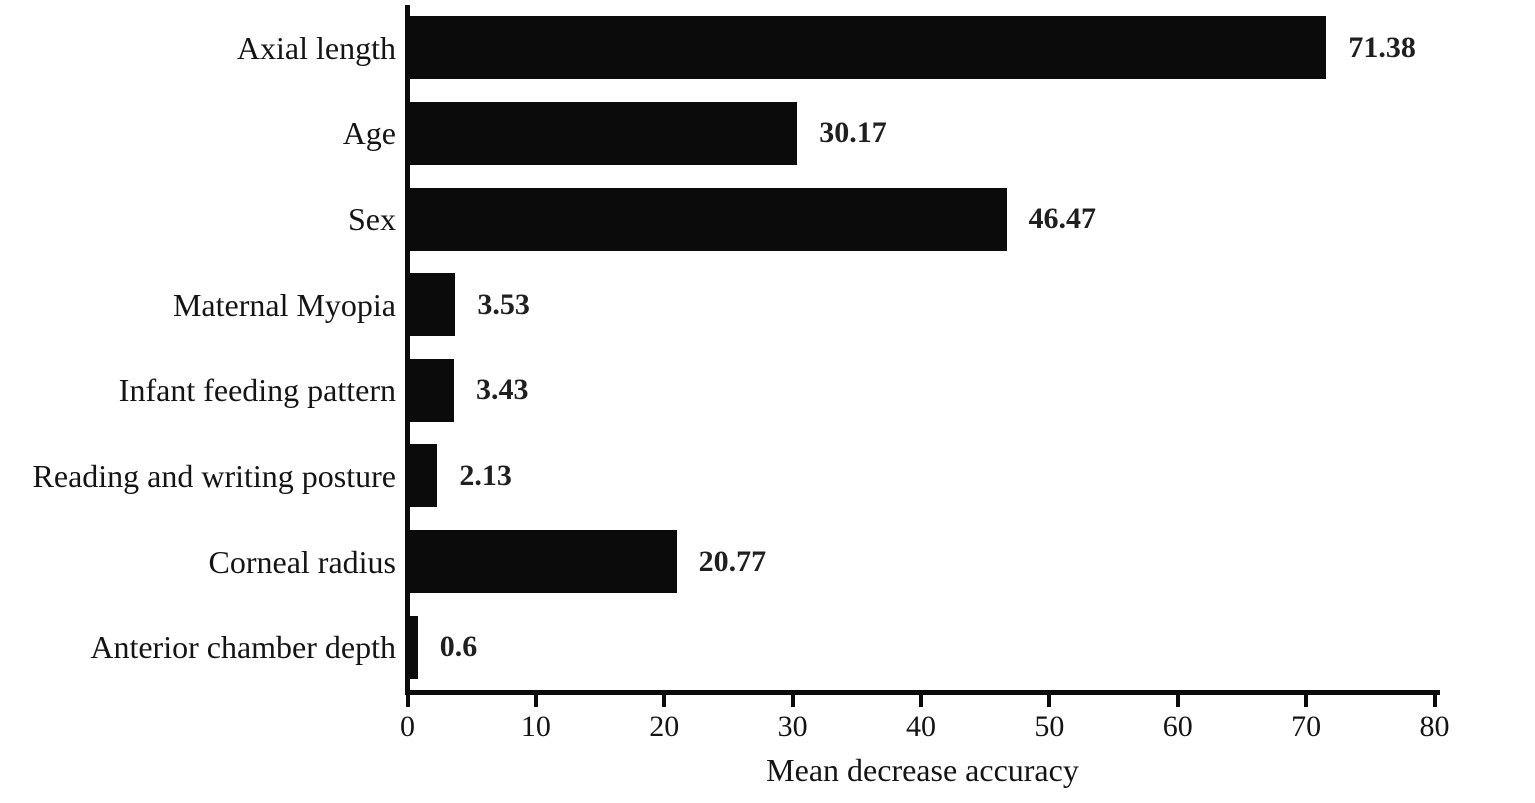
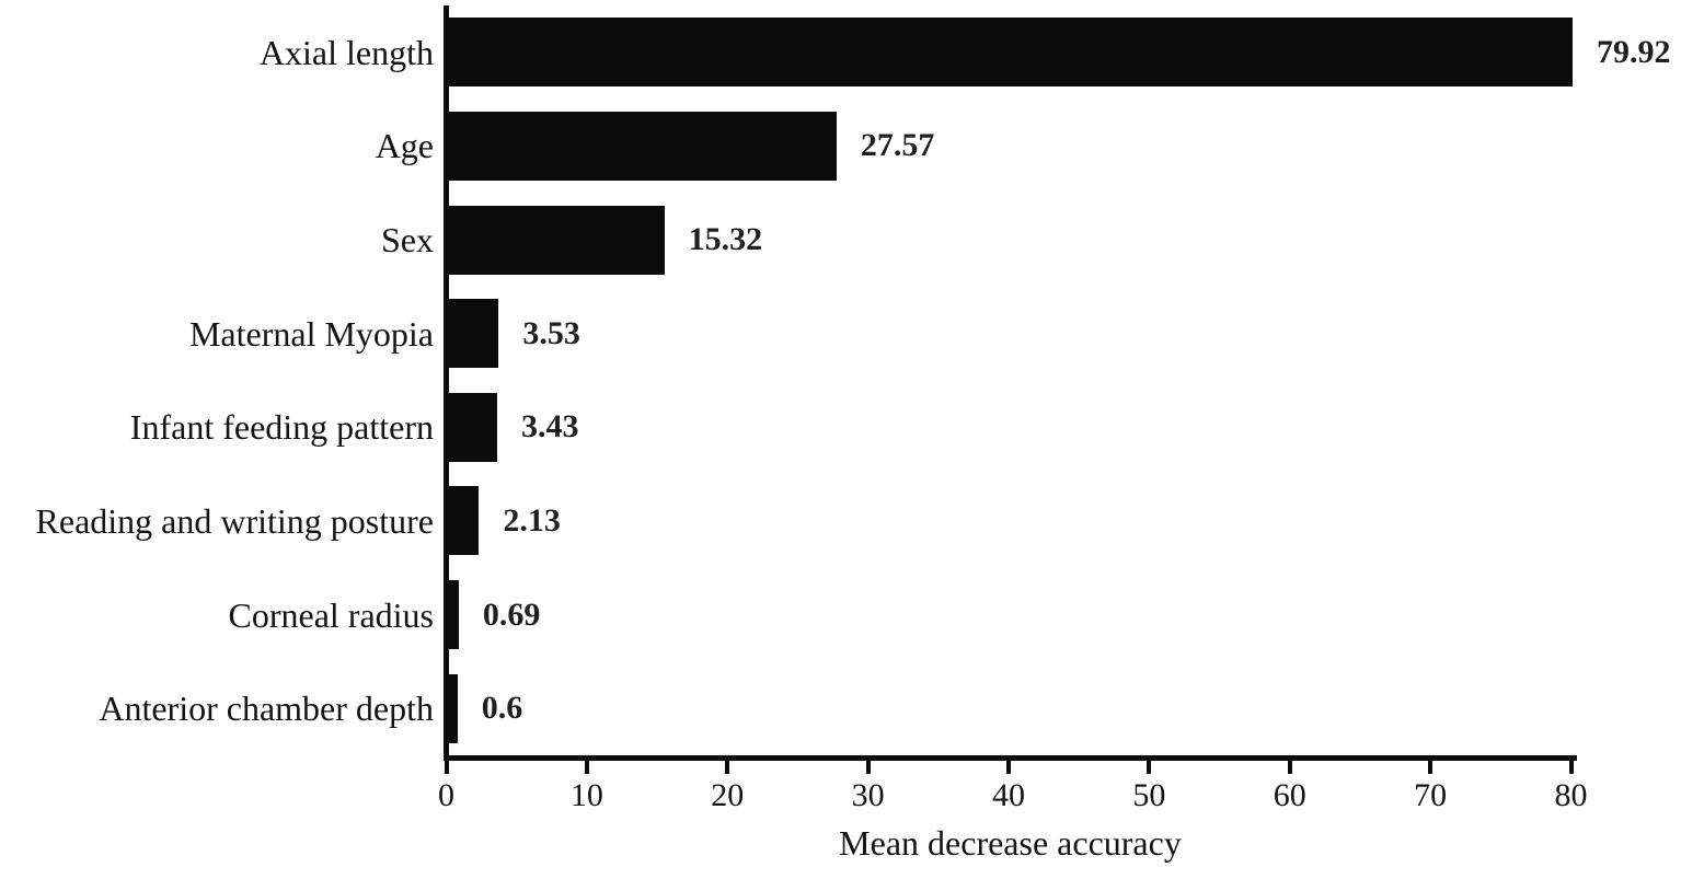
Axial length: 71.38 -> 79.92
Age: 30.17 -> 27.57
Sex: 46.47 -> 15.32
Corneal radius: 20.77 -> 0.69
